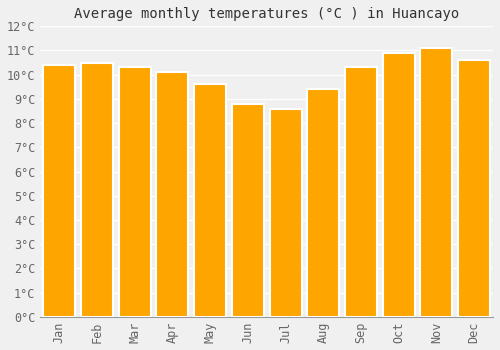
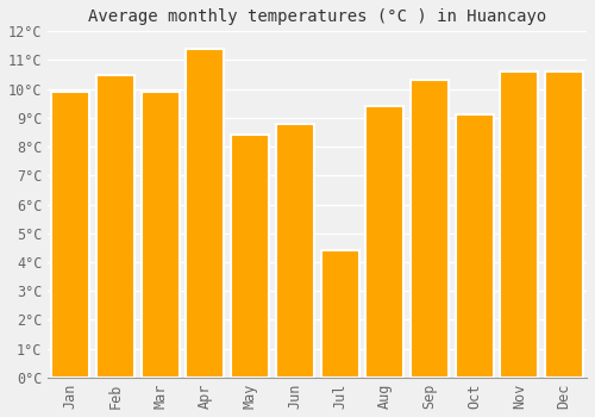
Jan: 10.4°C -> 9.9°C
Mar: 10.3°C -> 9.9°C
Apr: 10.1°C -> 11.4°C
May: 9.6°C -> 8.4°C
Jul: 8.6°C -> 4.4°C
Oct: 10.9°C -> 9.1°C
Nov: 11.1°C -> 10.6°C
